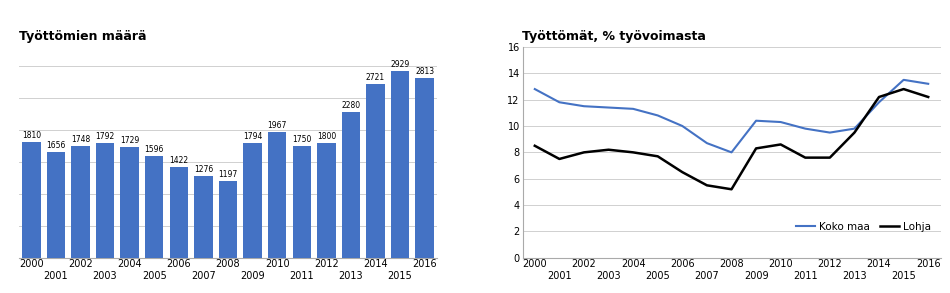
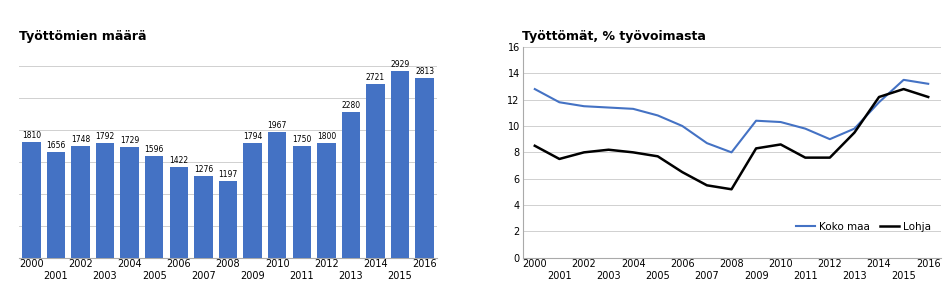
Työttömät, % työvoimasta/Koko maa/2012: 9.5 -> 9.0
